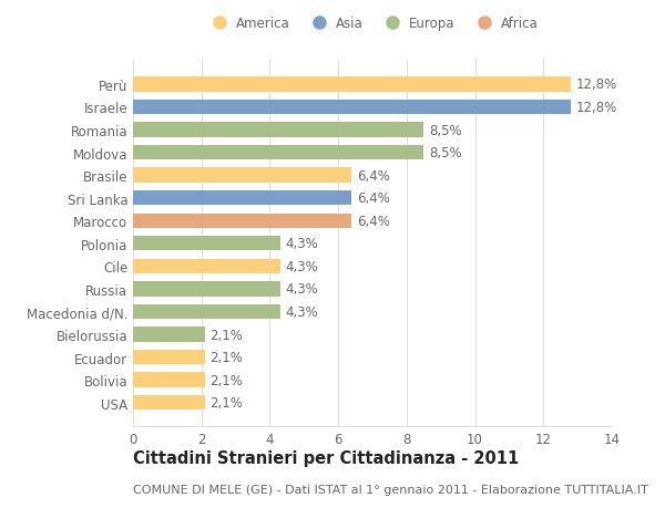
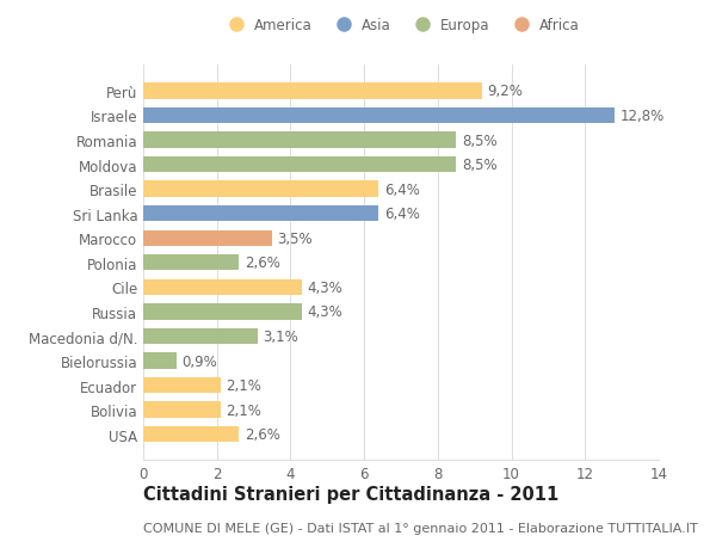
Perù: 12,8% -> 9,2%
Marocco: 6,4% -> 3,5%
Polonia: 4,3% -> 2,6%
Macedonia d/N.: 4,3% -> 3,1%
Bielorussia: 2,1% -> 0,9%
USA: 2,1% -> 2,6%
